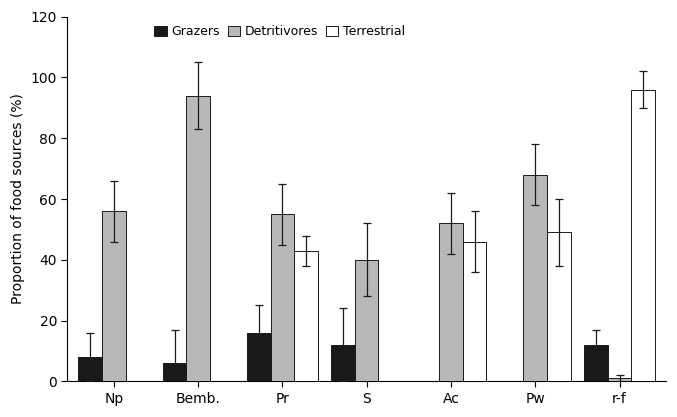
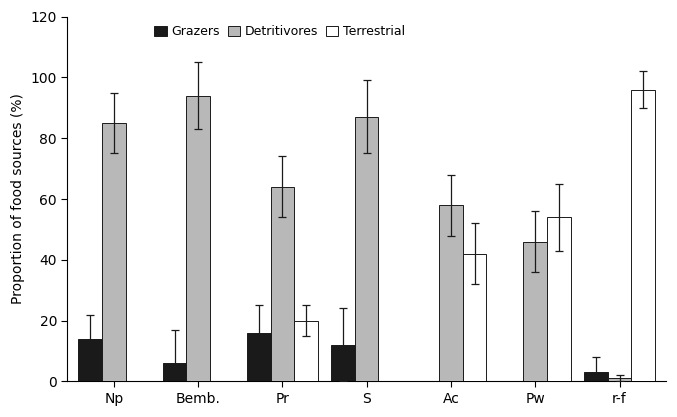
Grazers/Np: 8 -> 14
Detritivores/Np: 56 -> 85
Detritivores/Pr: 55 -> 64
Terrestrial/Pr: 43 -> 20
Detritivores/S: 40 -> 87
Detritivores/Ac: 52 -> 58
Terrestrial/Ac: 46 -> 42
Detritivores/Pw: 68 -> 46
Terrestrial/Pw: 49 -> 54
Grazers/r-f: 12 -> 3
